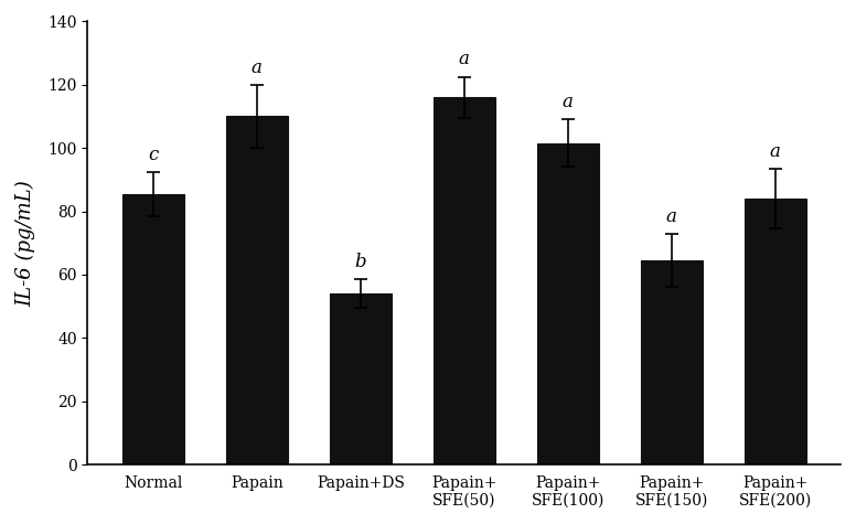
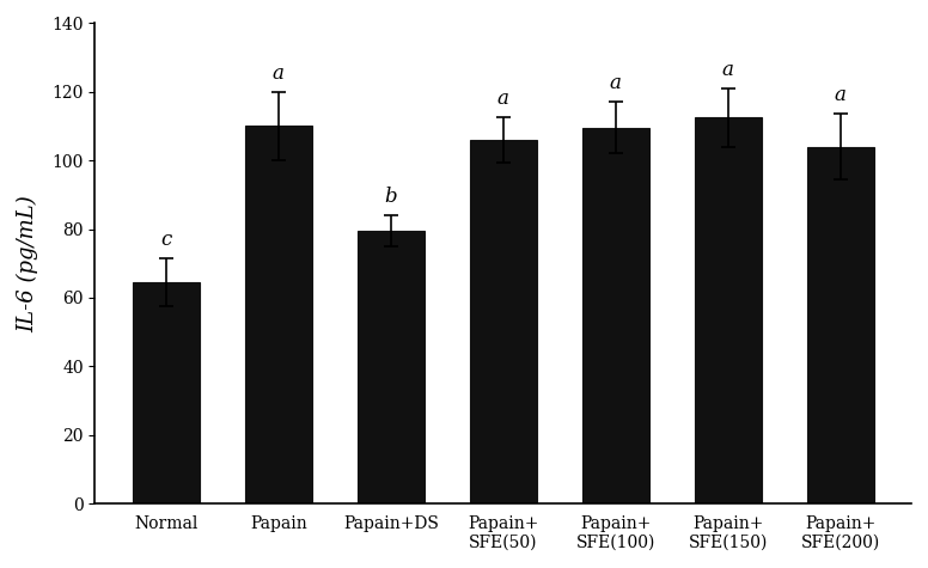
Normal: 85.5 -> 64.5
Papain+DS: 54.0 -> 79.5
Papain+ SFE(50): 116.0 -> 106.0
Papain+ SFE(100): 101.5 -> 109.5
Papain+ SFE(150): 64.5 -> 112.5
Papain+ SFE(200): 84.0 -> 104.0
